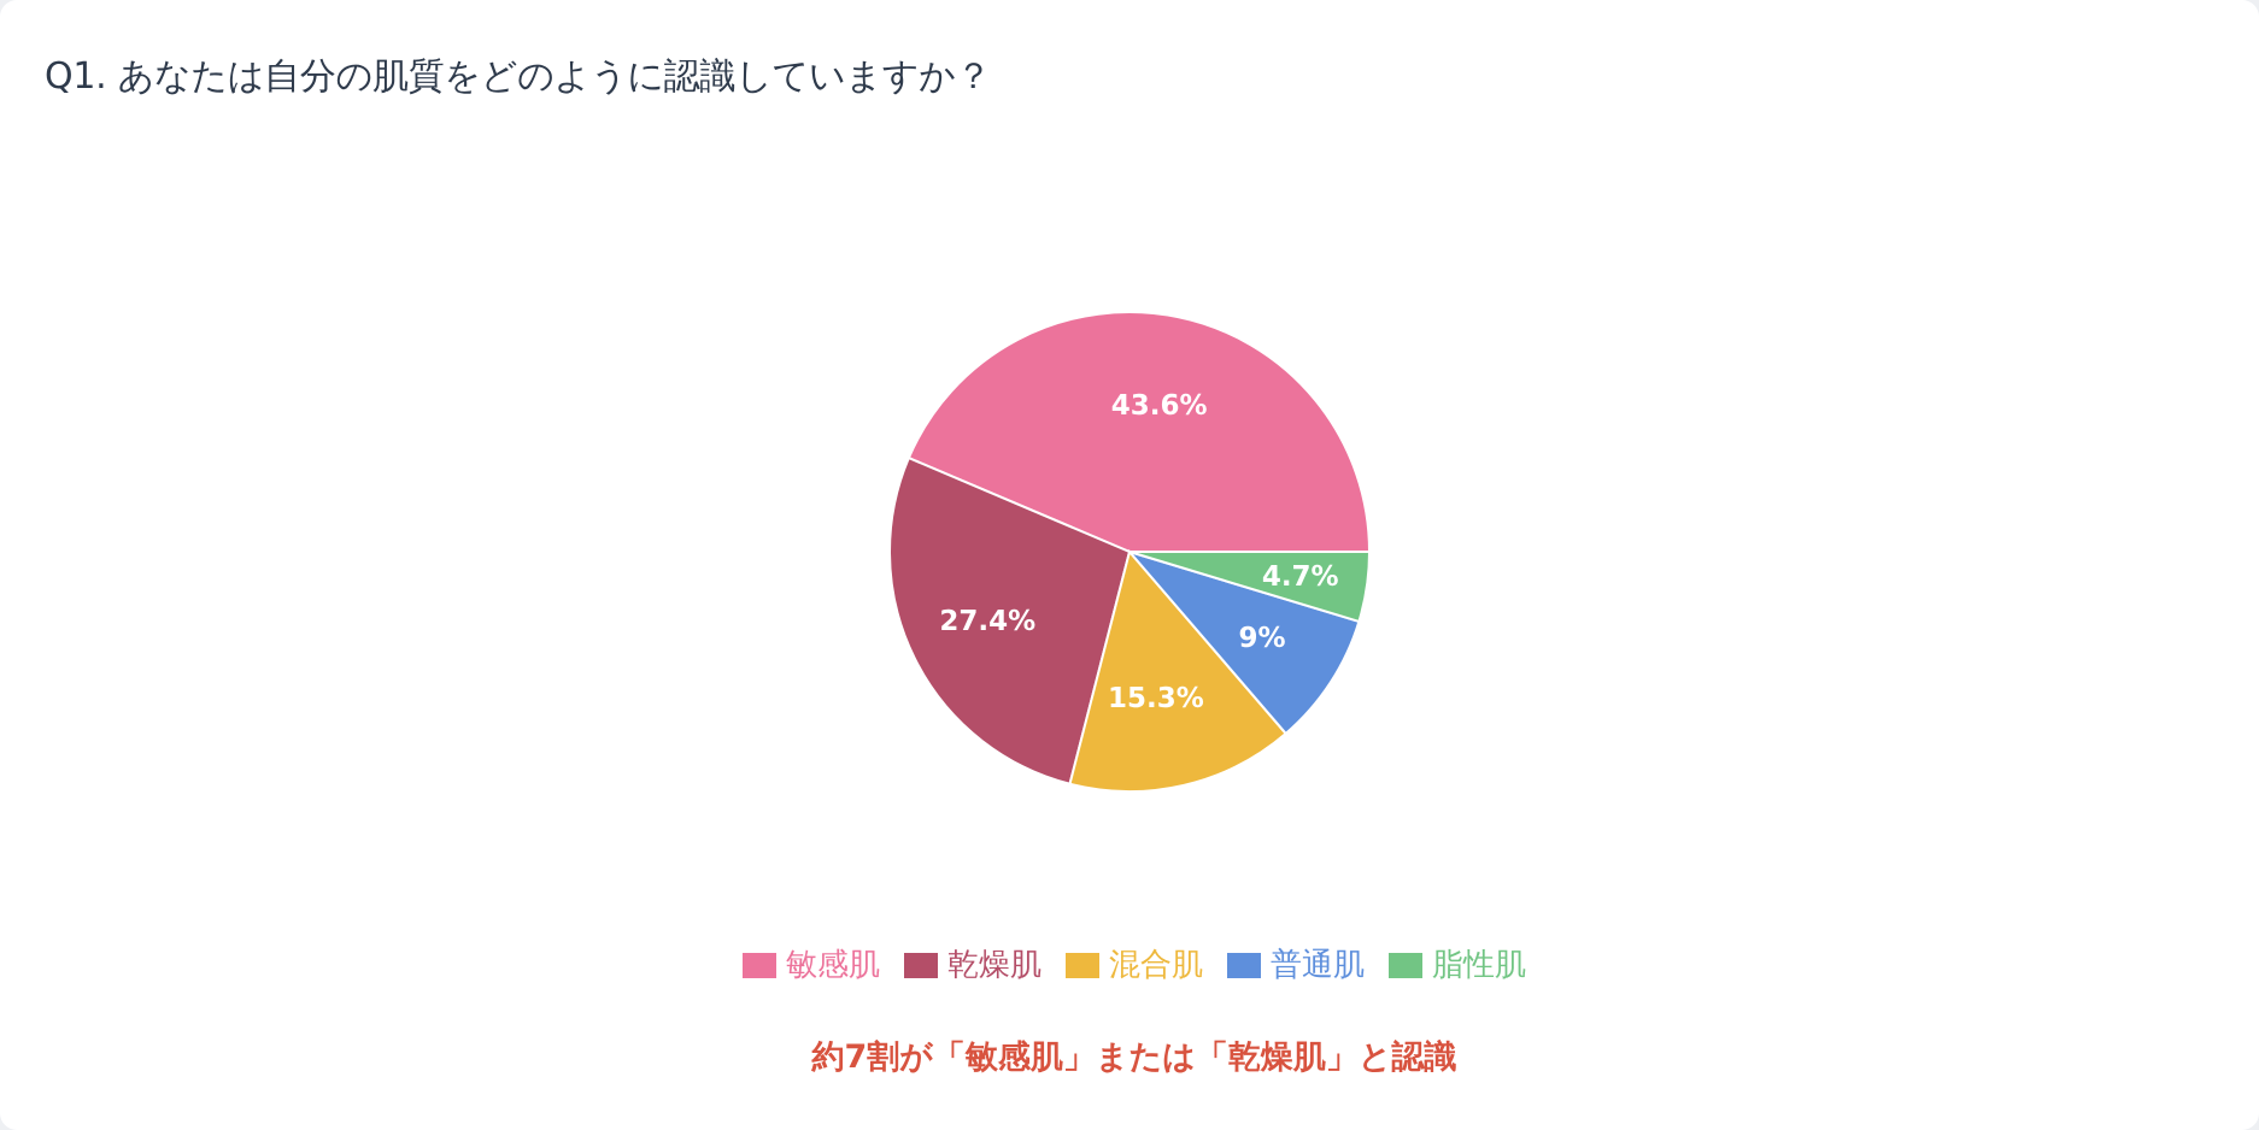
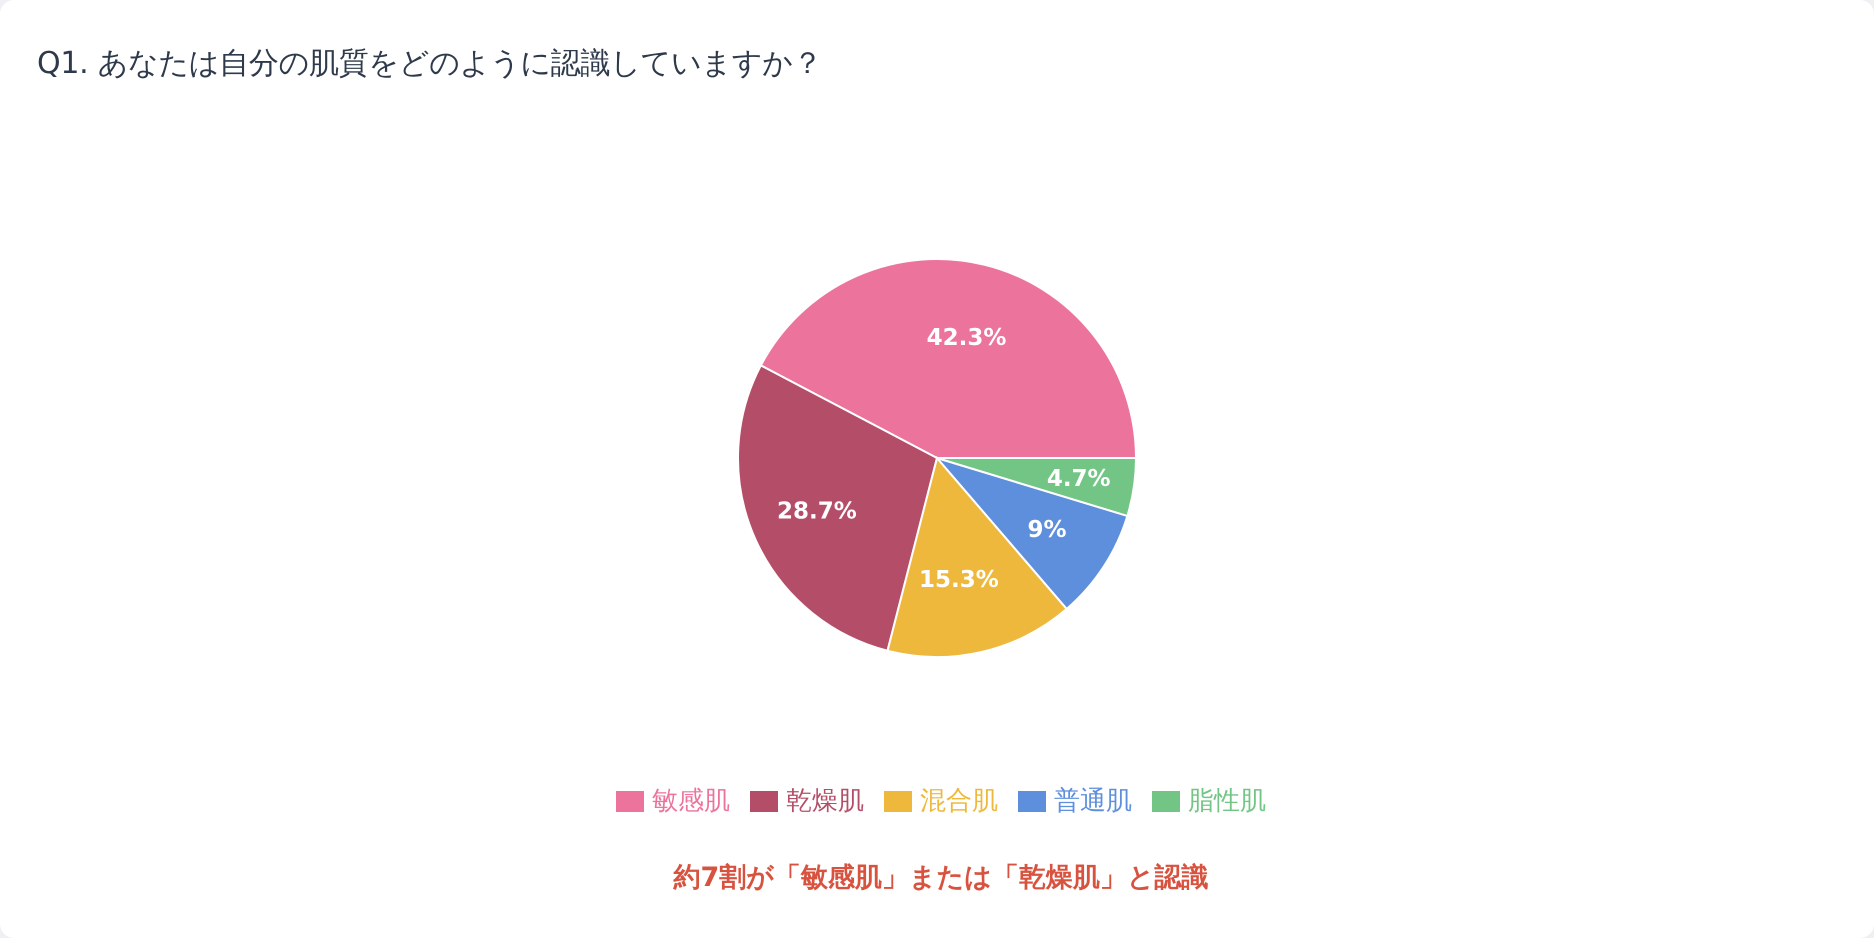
敏感肌: 43.6% -> 42.3%
乾燥肌: 27.4% -> 28.7%
